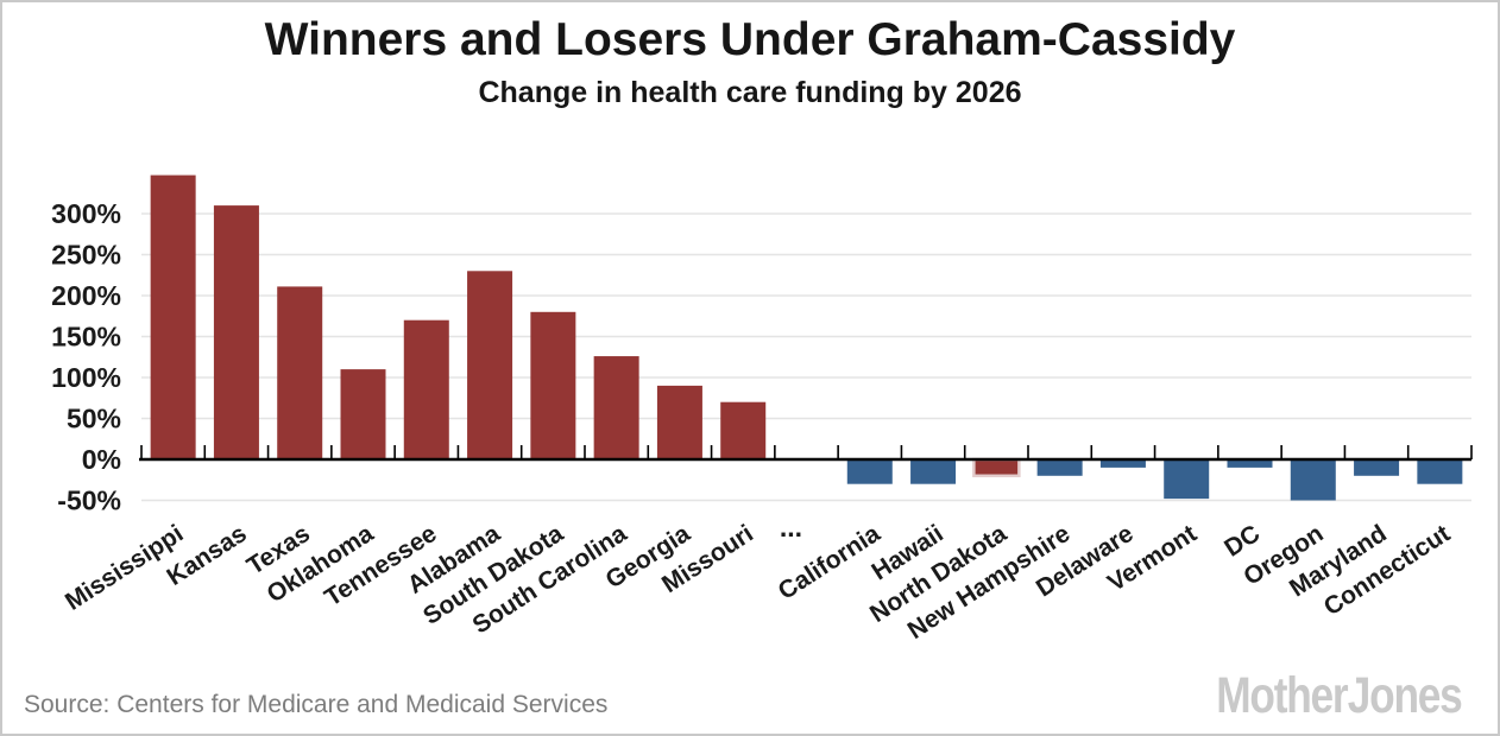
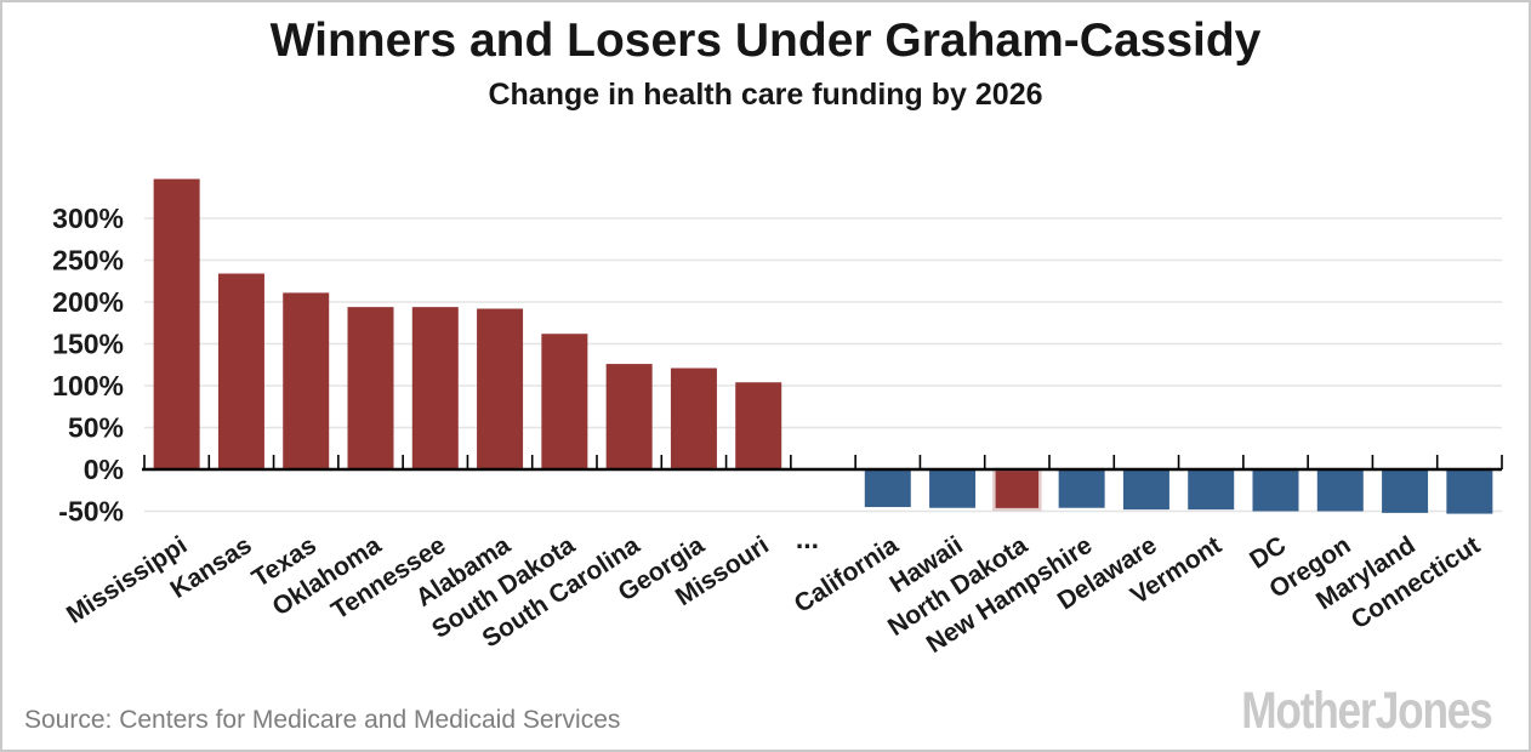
Kansas: 310% -> 230%
Oklahoma: 110% -> 190%
Tennessee: 170% -> 190%
Alabama: 230% -> 190%
South Dakota: 180% -> 160%
Georgia: 90% -> 120%
Missouri: 70% -> 100%
California: -30% -> -40%
Hawaii: -30% -> -50%
North Dakota: -20% -> -50%
New Hampshire: -20% -> -50%
Delaware: -10% -> -50%
DC: -10% -> -50%
Maryland: -20% -> -50%
Connecticut: -30% -> -50%
